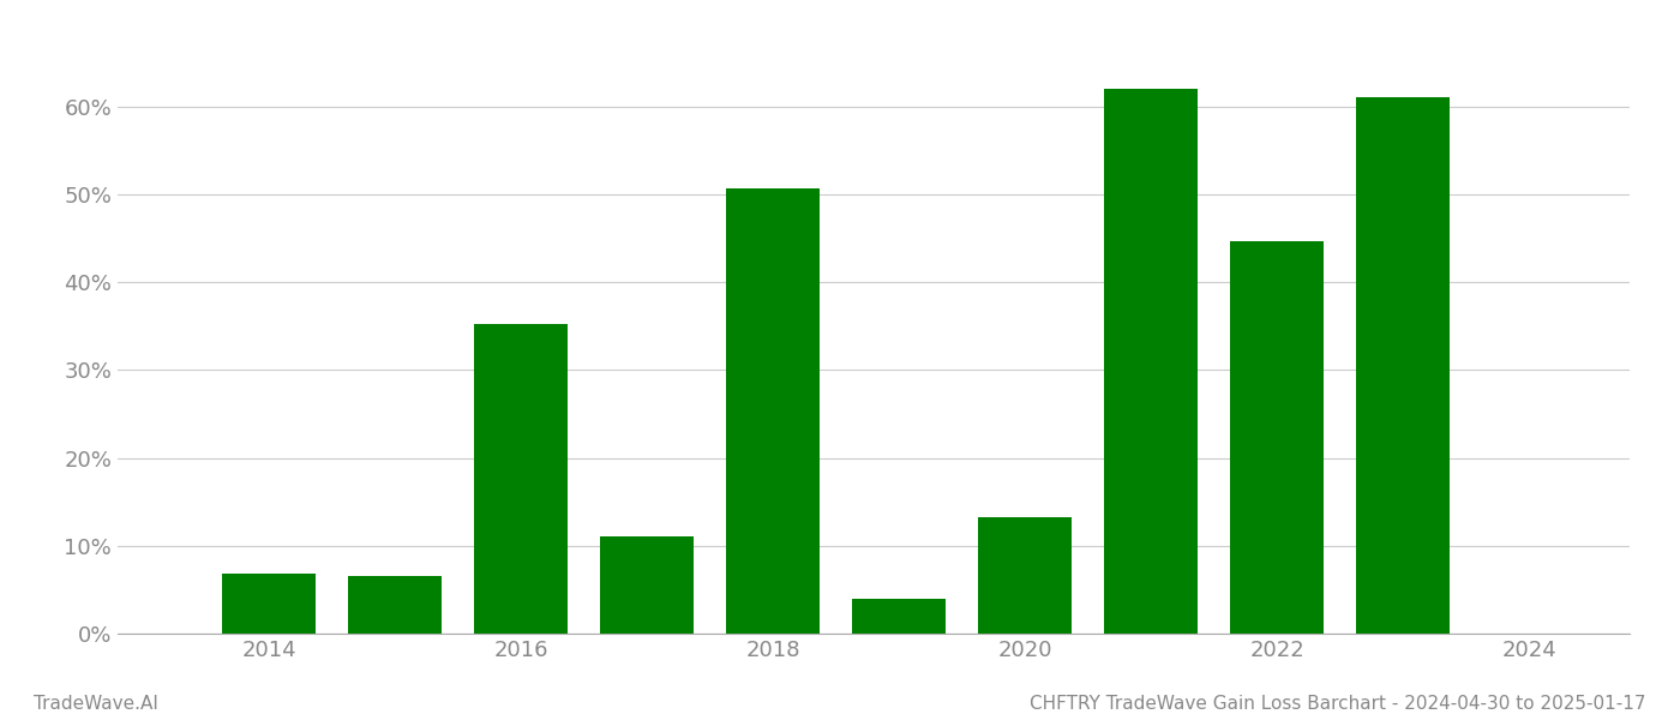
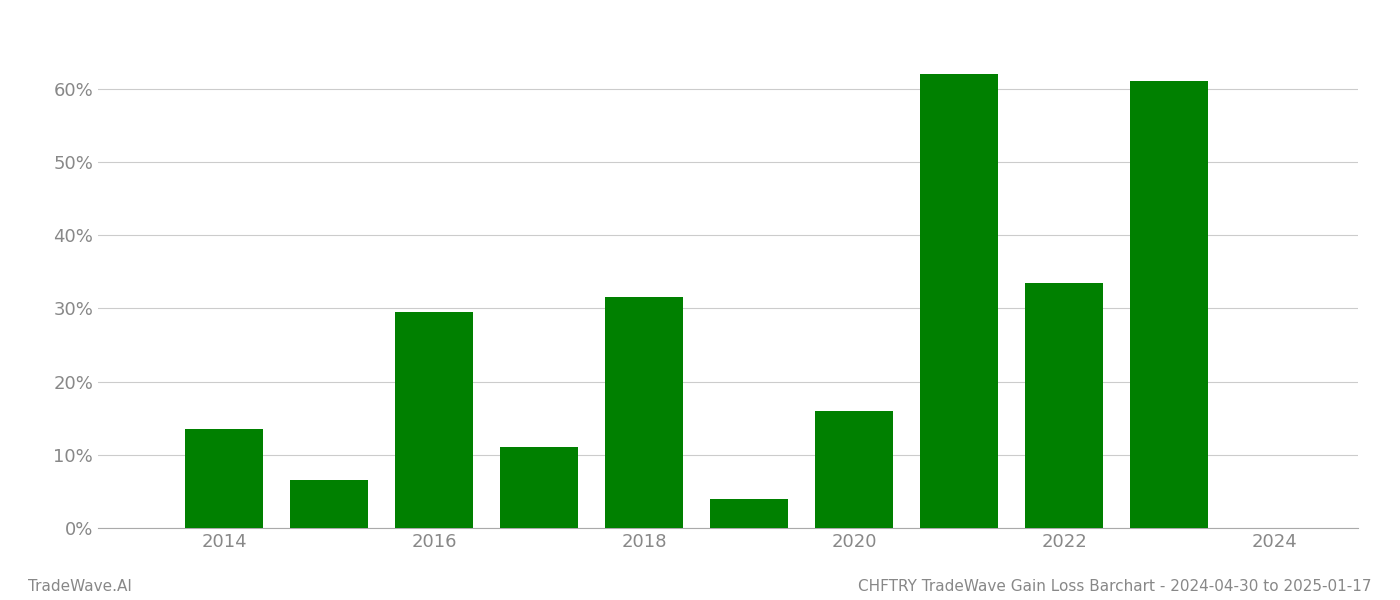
2014: 6.8% -> 13.5%
2016: 35.2% -> 29.5%
2018: 50.6% -> 31.5%
2020: 13.2% -> 16.0%
2022: 44.6% -> 33.5%
